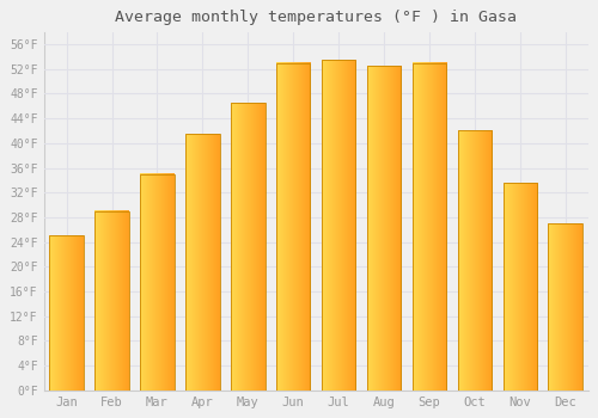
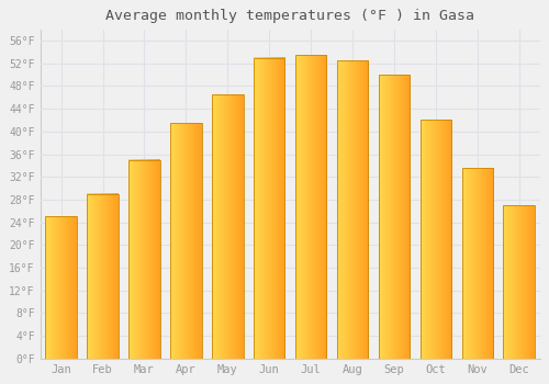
Sep: 53.0°F -> 50.0°F
